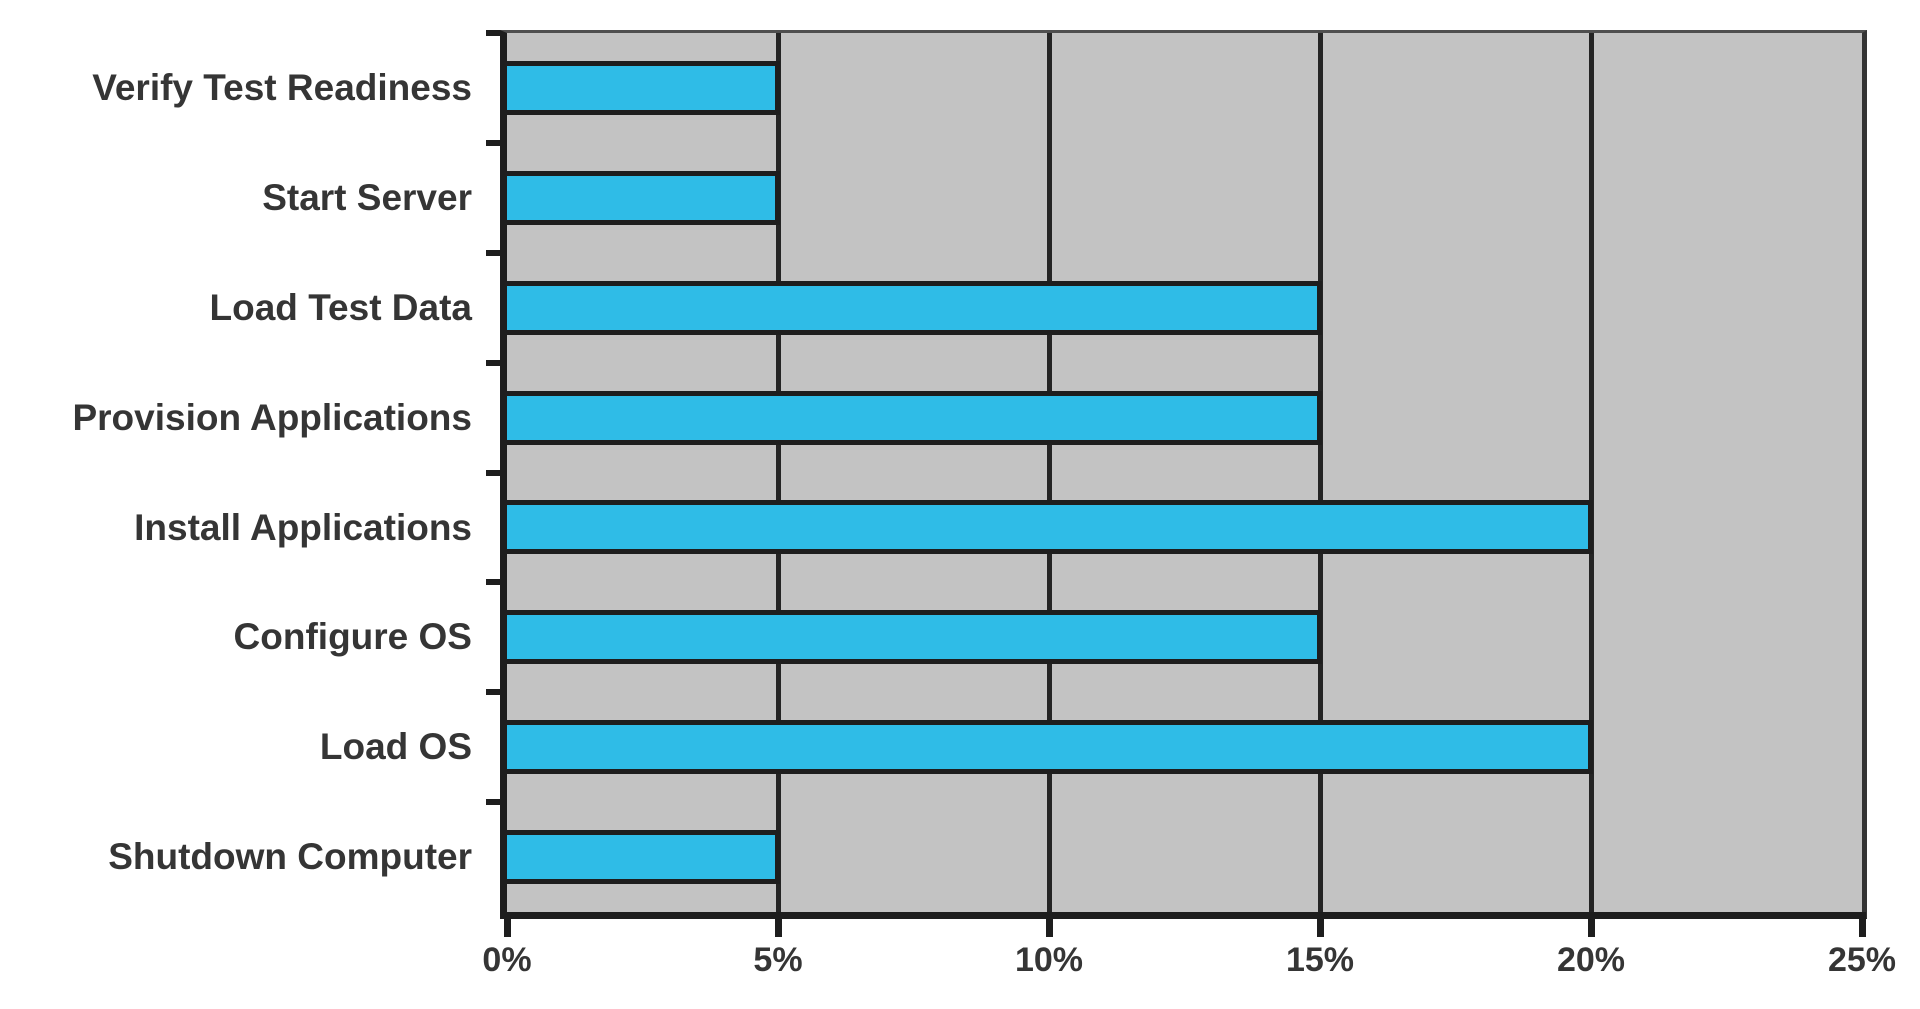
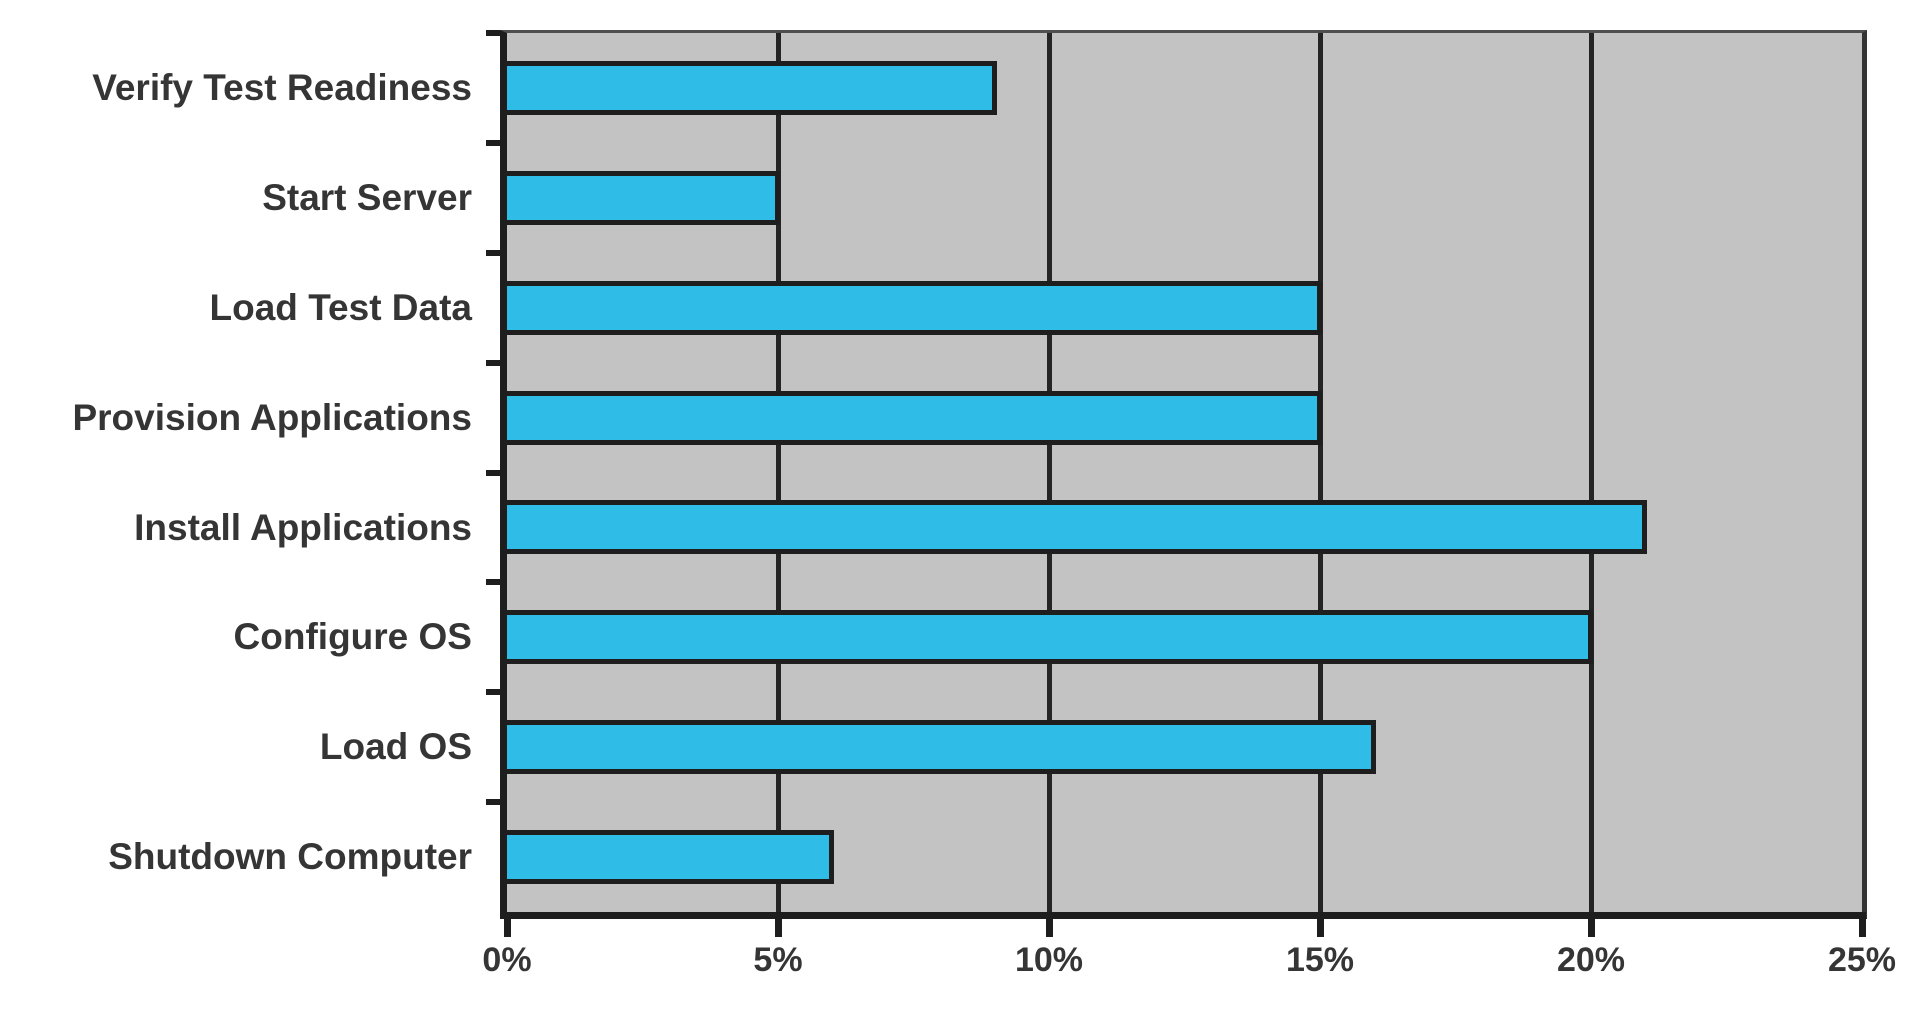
Verify Test Readiness: 5% -> 9%
Install Applications: 20% -> 21%
Configure OS: 15% -> 20%
Load OS: 20% -> 16%
Shutdown Computer: 5% -> 6%
